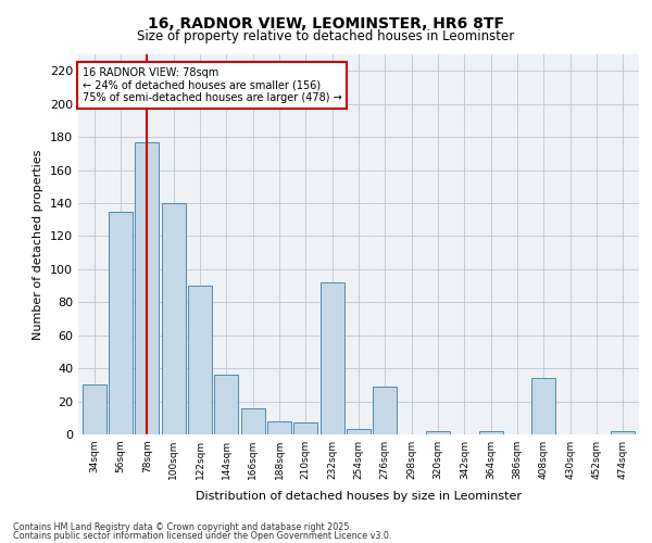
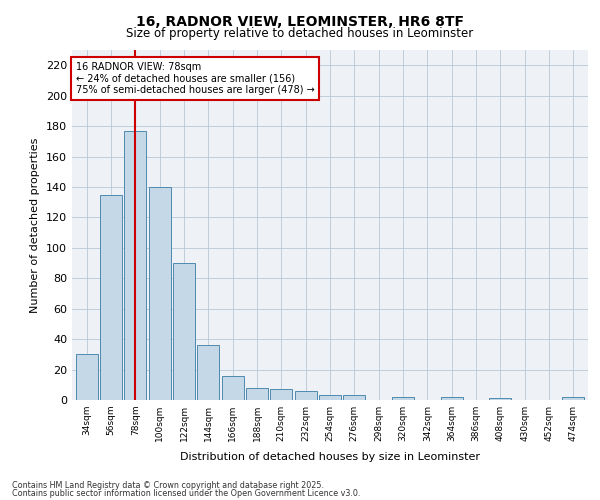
232sqm: 92 -> 6
276sqm: 29 -> 3
408sqm: 34 -> 1
